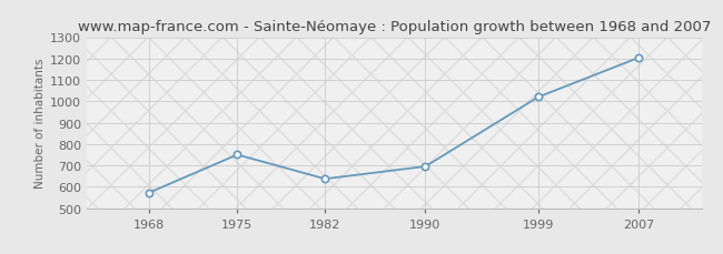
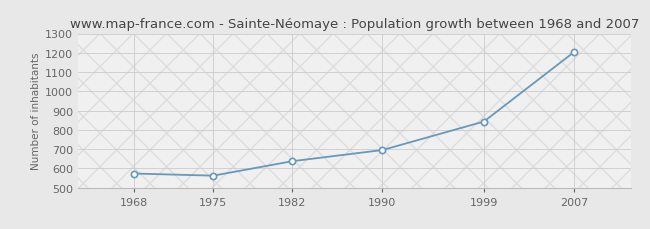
1975: 750 -> 560
1999: 1020 -> 840
